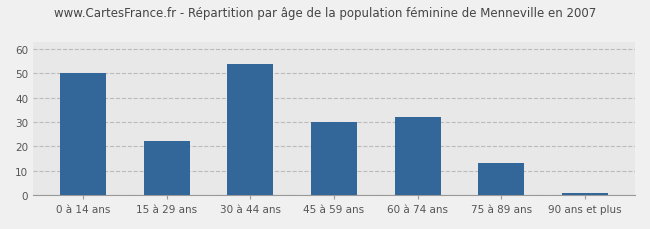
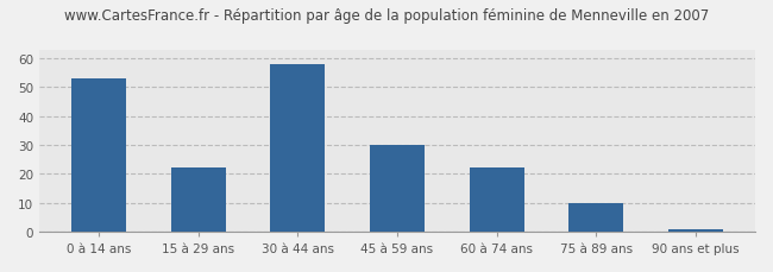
0 à 14 ans: 50 -> 53
30 à 44 ans: 54 -> 58
60 à 74 ans: 32 -> 22
75 à 89 ans: 13 -> 10
